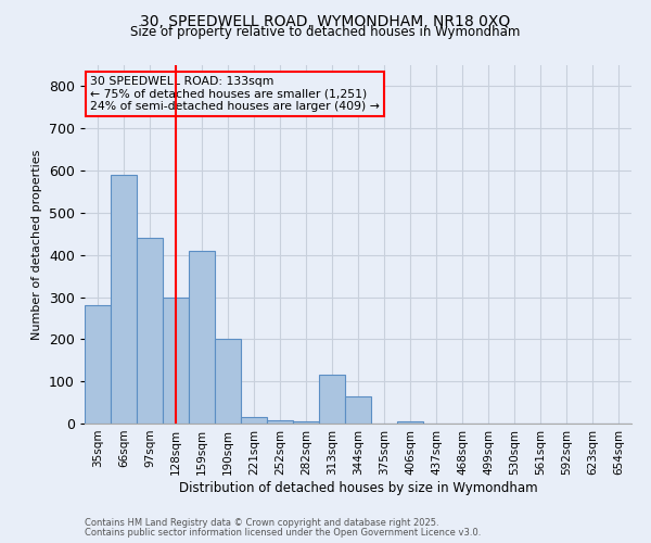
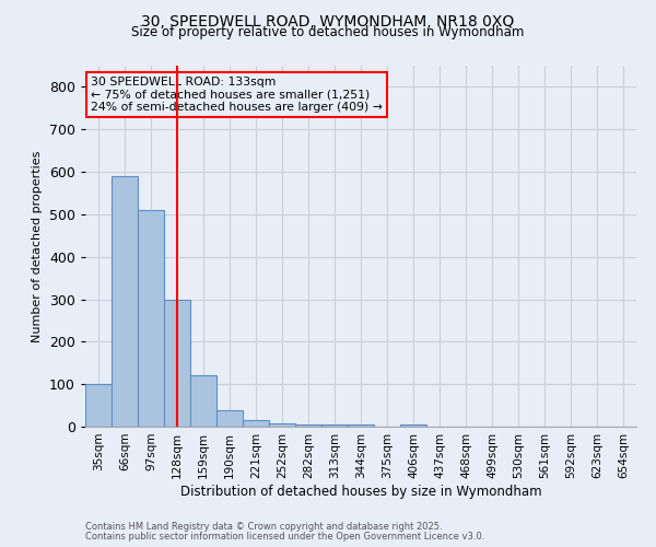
35sqm: 280 -> 100
97sqm: 440 -> 510
159sqm: 410 -> 120
190sqm: 200 -> 38
313sqm: 115 -> 5
344sqm: 65 -> 5
